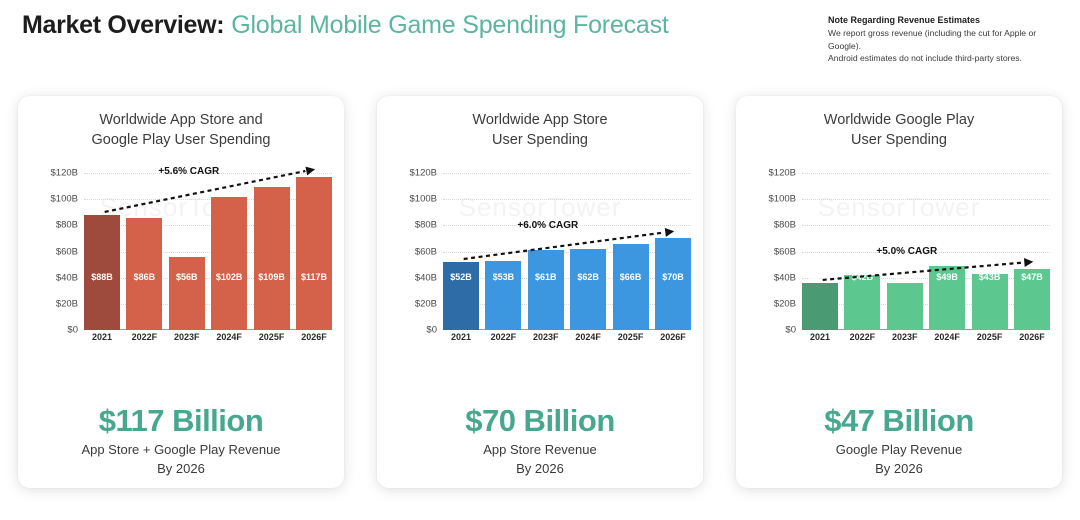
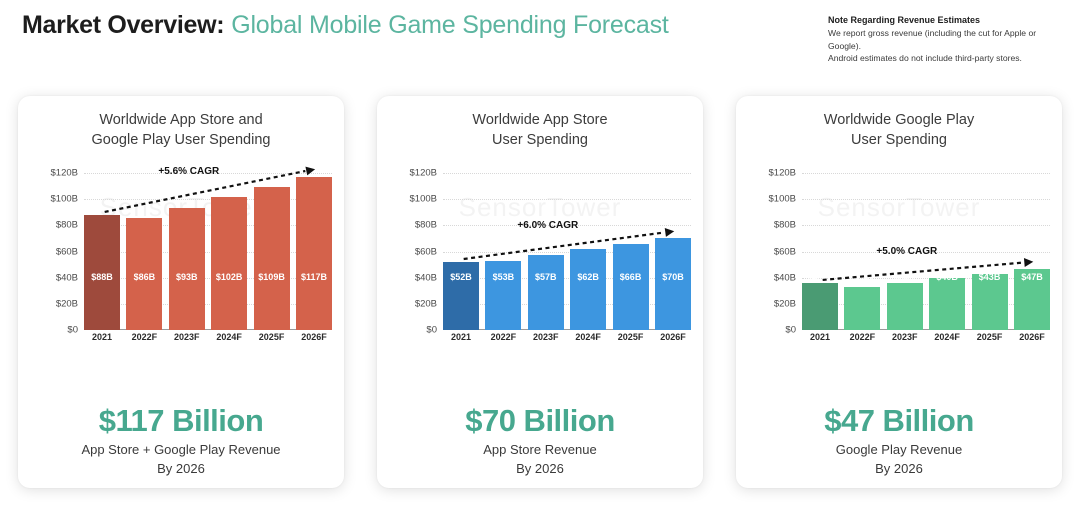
Worldwide App Store and Google Play User Spending/2023F: $56B -> $93B
Worldwide App Store User Spending/2023F: $61B -> $57B
Worldwide Google Play User Spending/2022F: $42B -> $33B
Worldwide Google Play User Spending/2024F: $49B -> $40B
